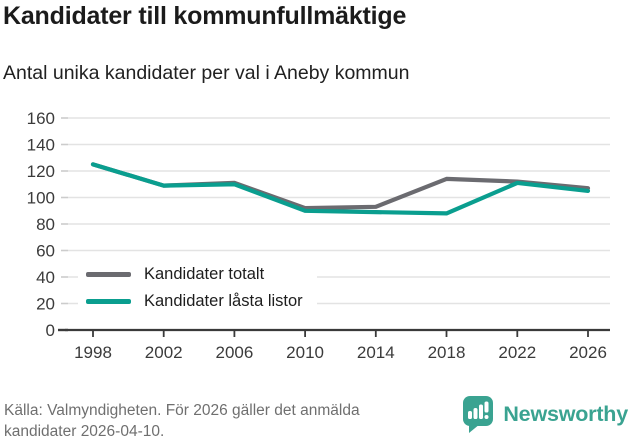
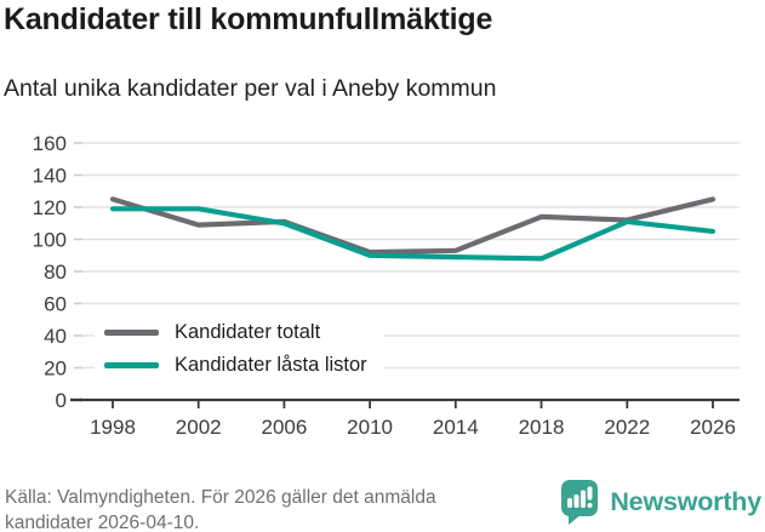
Kandidater låsta listor/1998: 125 -> 119
Kandidater låsta listor/2002: 109 -> 119
Kandidater totalt/2026: 107 -> 125
